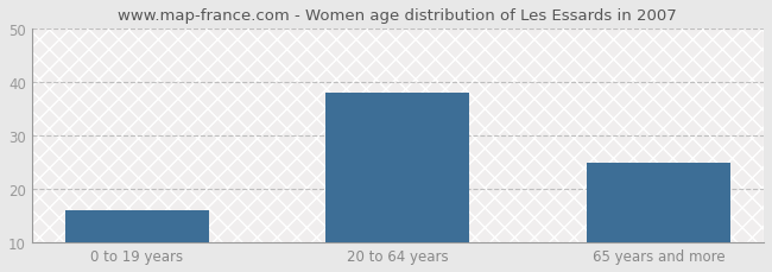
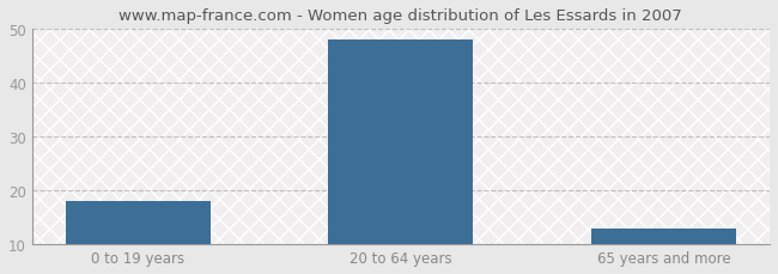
0 to 19 years: 16 -> 18
20 to 64 years: 38 -> 48
65 years and more: 25 -> 13
